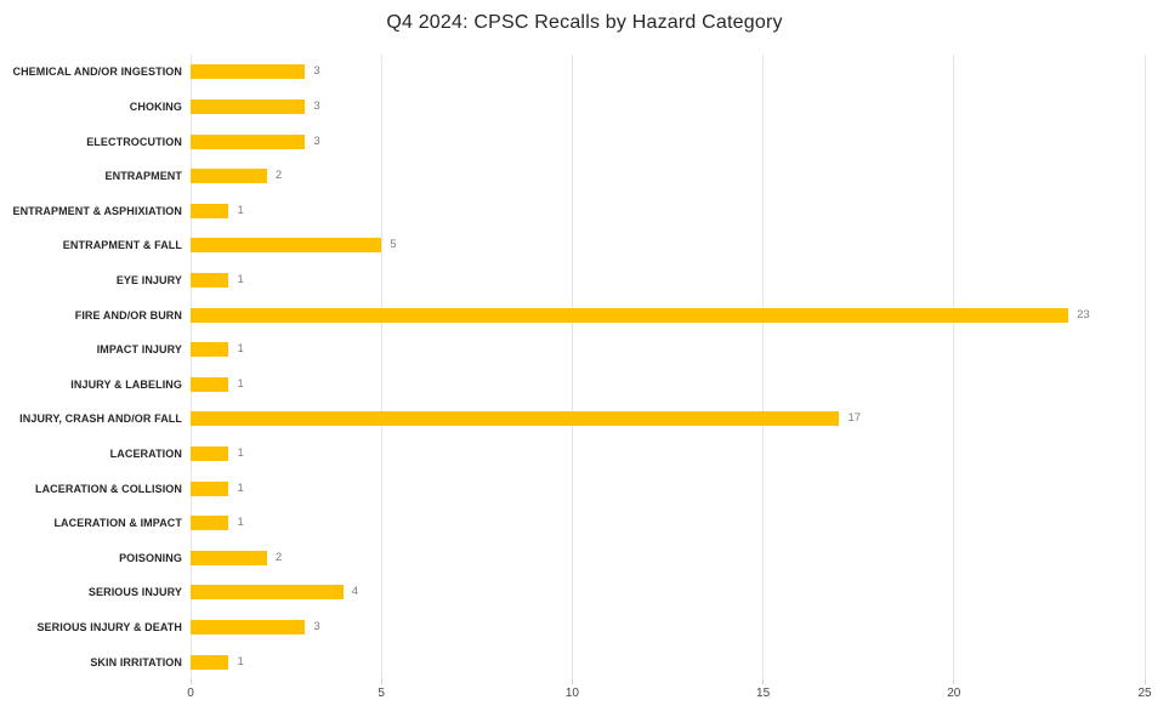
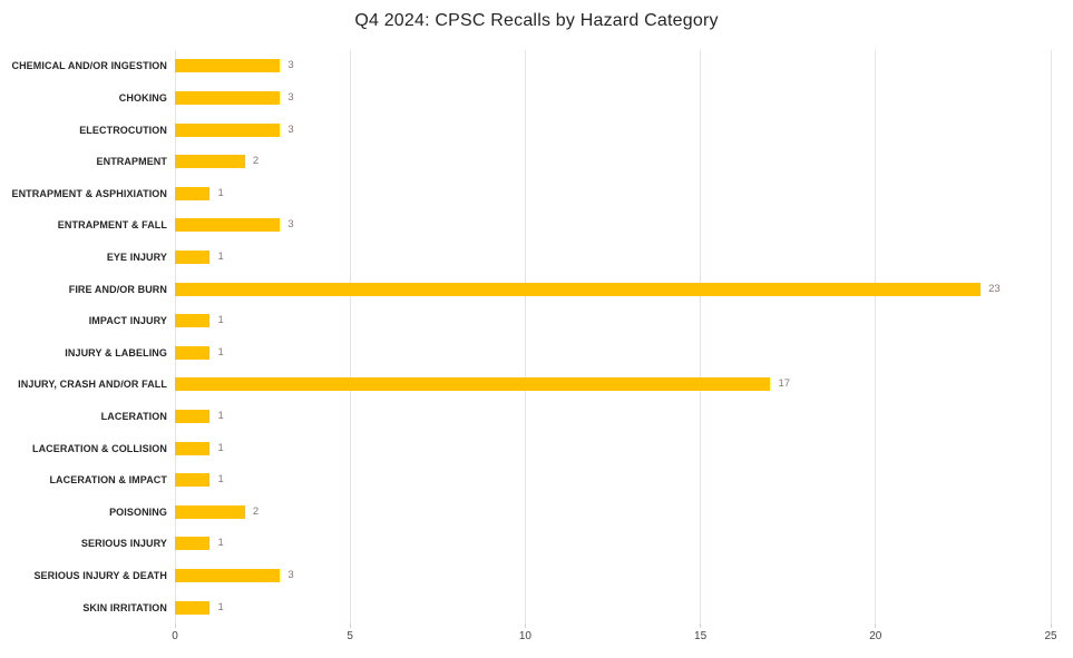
ENTRAPMENT & FALL: 5 -> 3
SERIOUS INJURY: 4 -> 1
